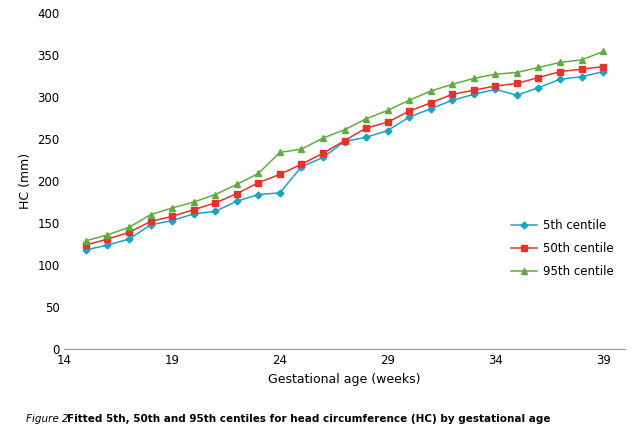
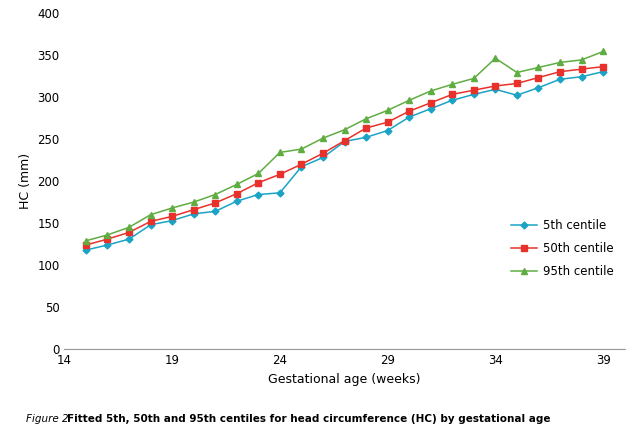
95th centile/34: 327 -> 346
